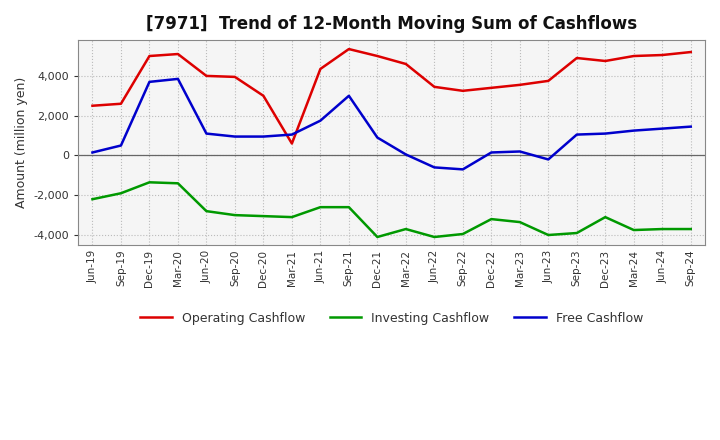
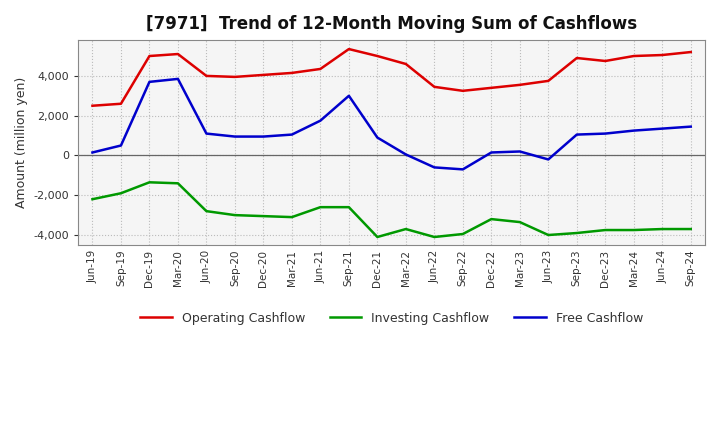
Operating Cashflow/Dec-20: 3,000 -> 4,000
Operating Cashflow/Mar-21: 600 -> 4,200
Investing Cashflow/Dec-23: -3,100 -> -3,800
